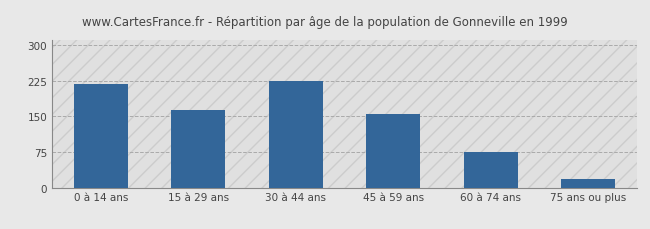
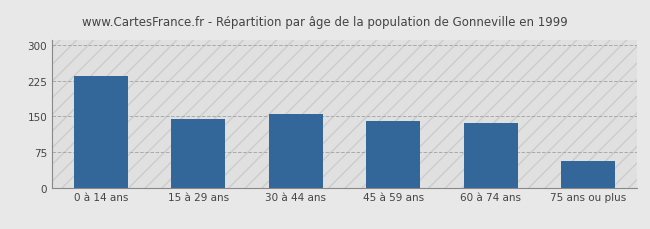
0 à 14 ans: 218 -> 235
15 à 29 ans: 163 -> 145
30 à 44 ans: 224 -> 155
45 à 59 ans: 154 -> 140
60 à 74 ans: 74 -> 135
75 ans ou plus: 18 -> 55
